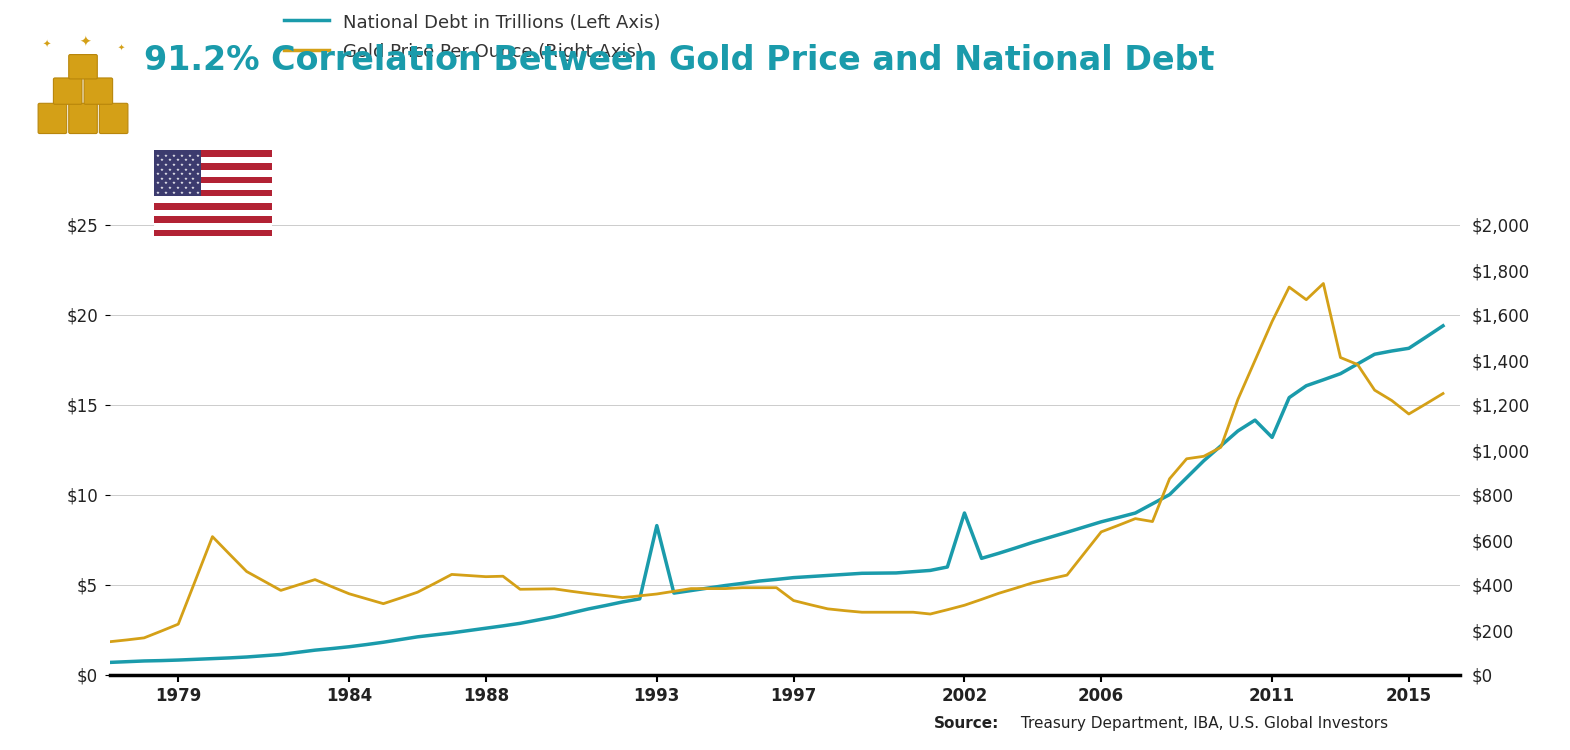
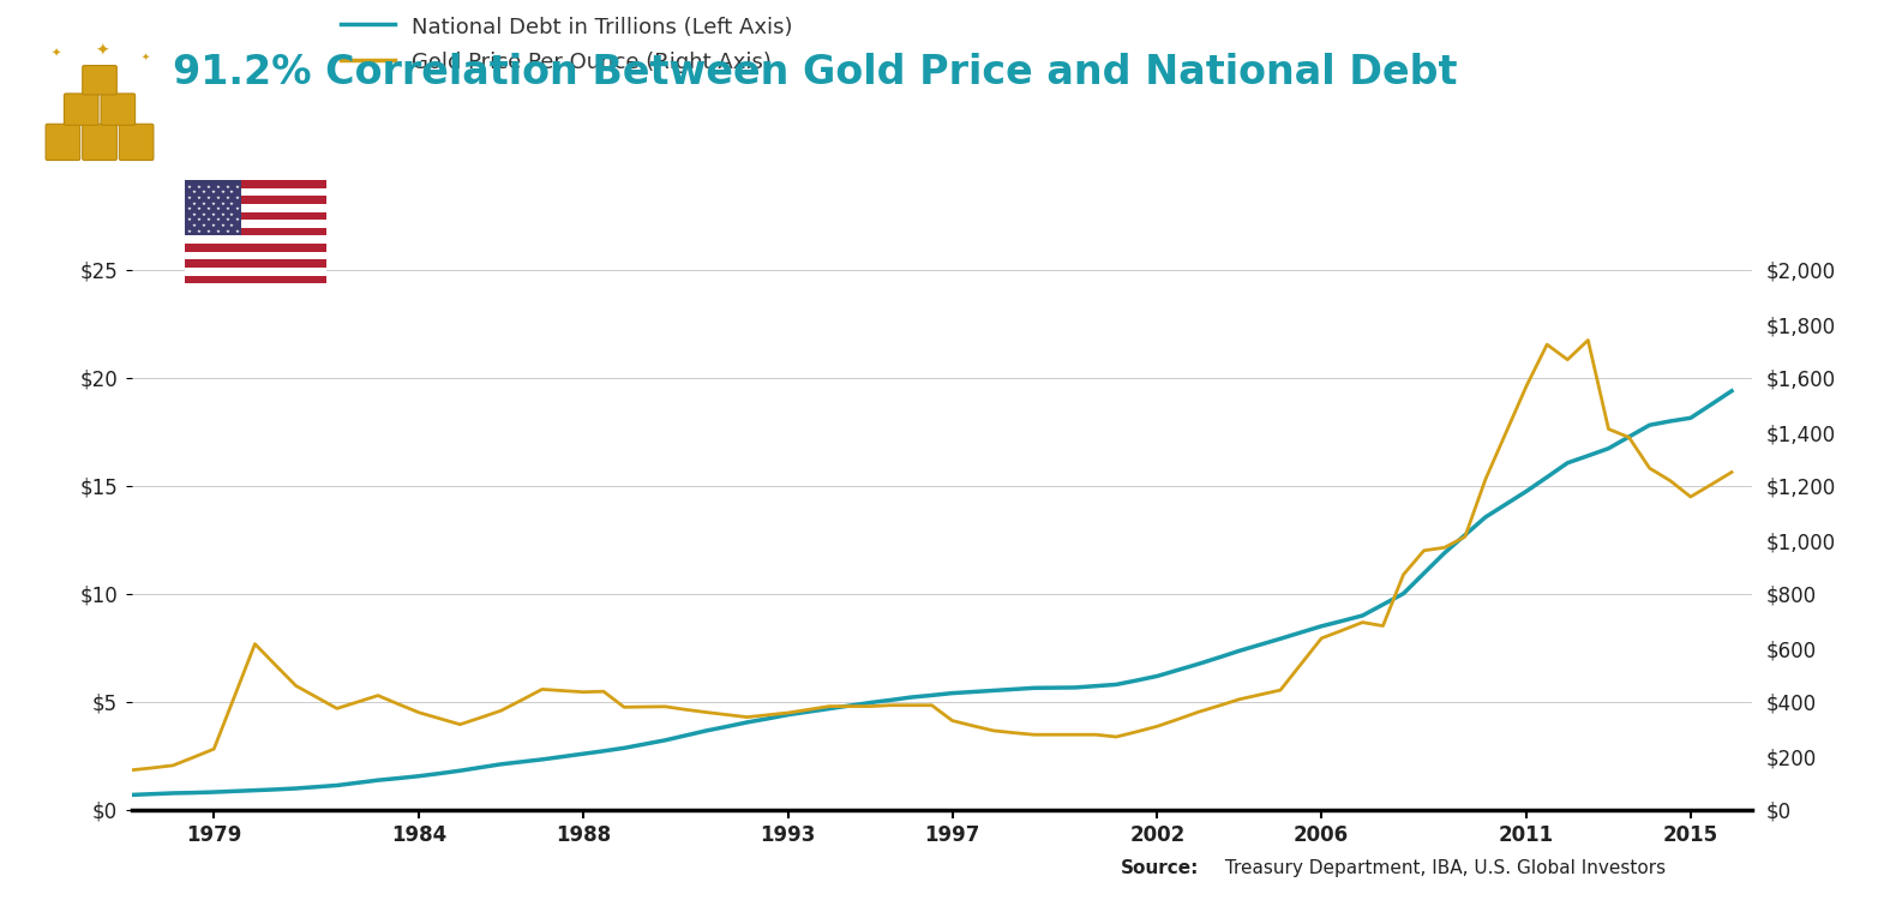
National Debt in Trillions (Left Axis)/1993: $8.3 -> $4.4
National Debt in Trillions (Left Axis)/2002: $9.0 -> $6.2
National Debt in Trillions (Left Axis)/2011: $13.2 -> $14.8
